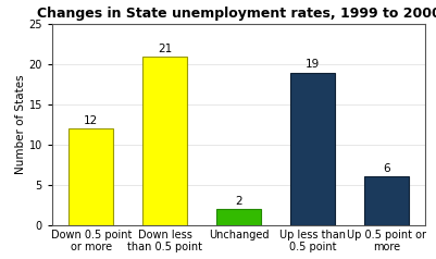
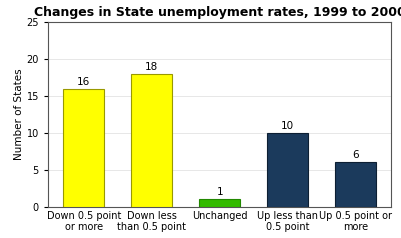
Down 0.5 point or more: 12 -> 16
Down less than 0.5 point: 21 -> 18
Unchanged: 2 -> 1
Up less than 0.5 point: 19 -> 10
